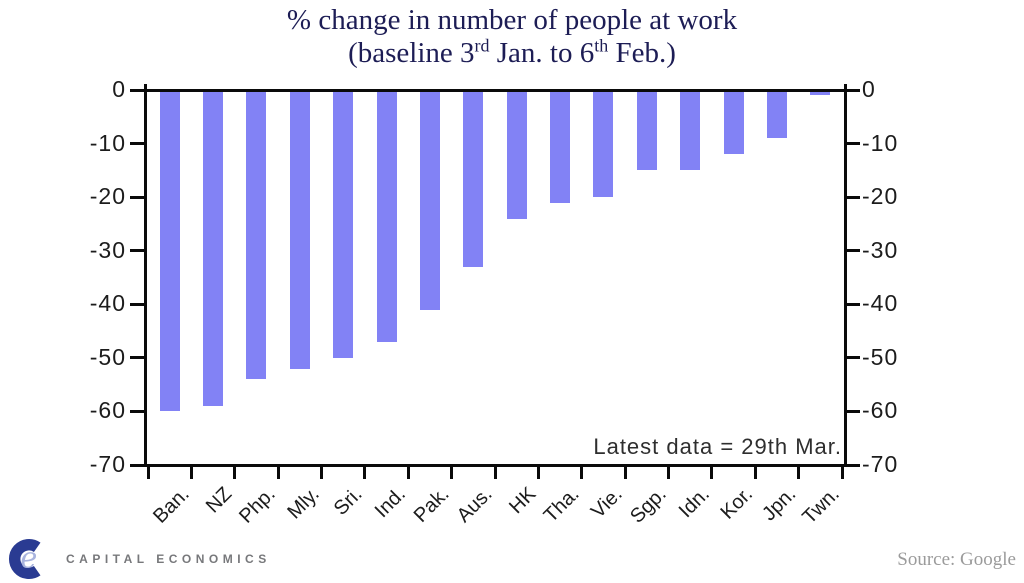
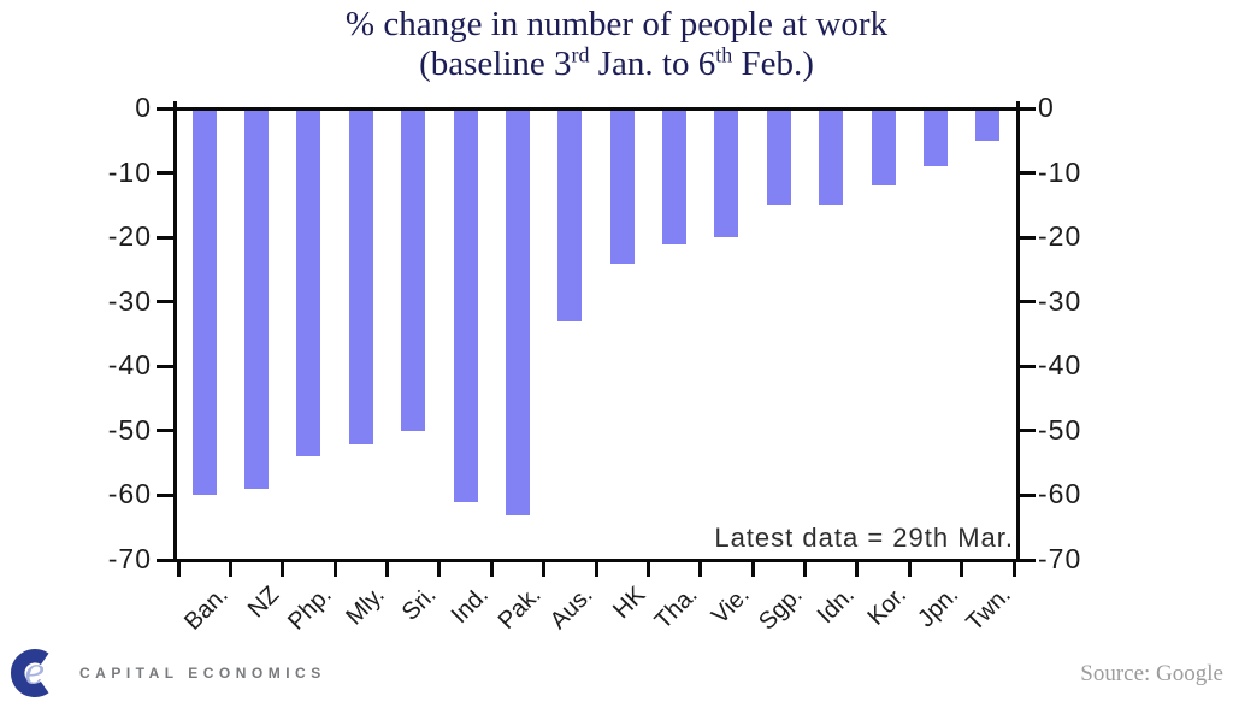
Ind.: -47 -> -61
Pak.: -41 -> -63
Twn.: -1 -> -5
